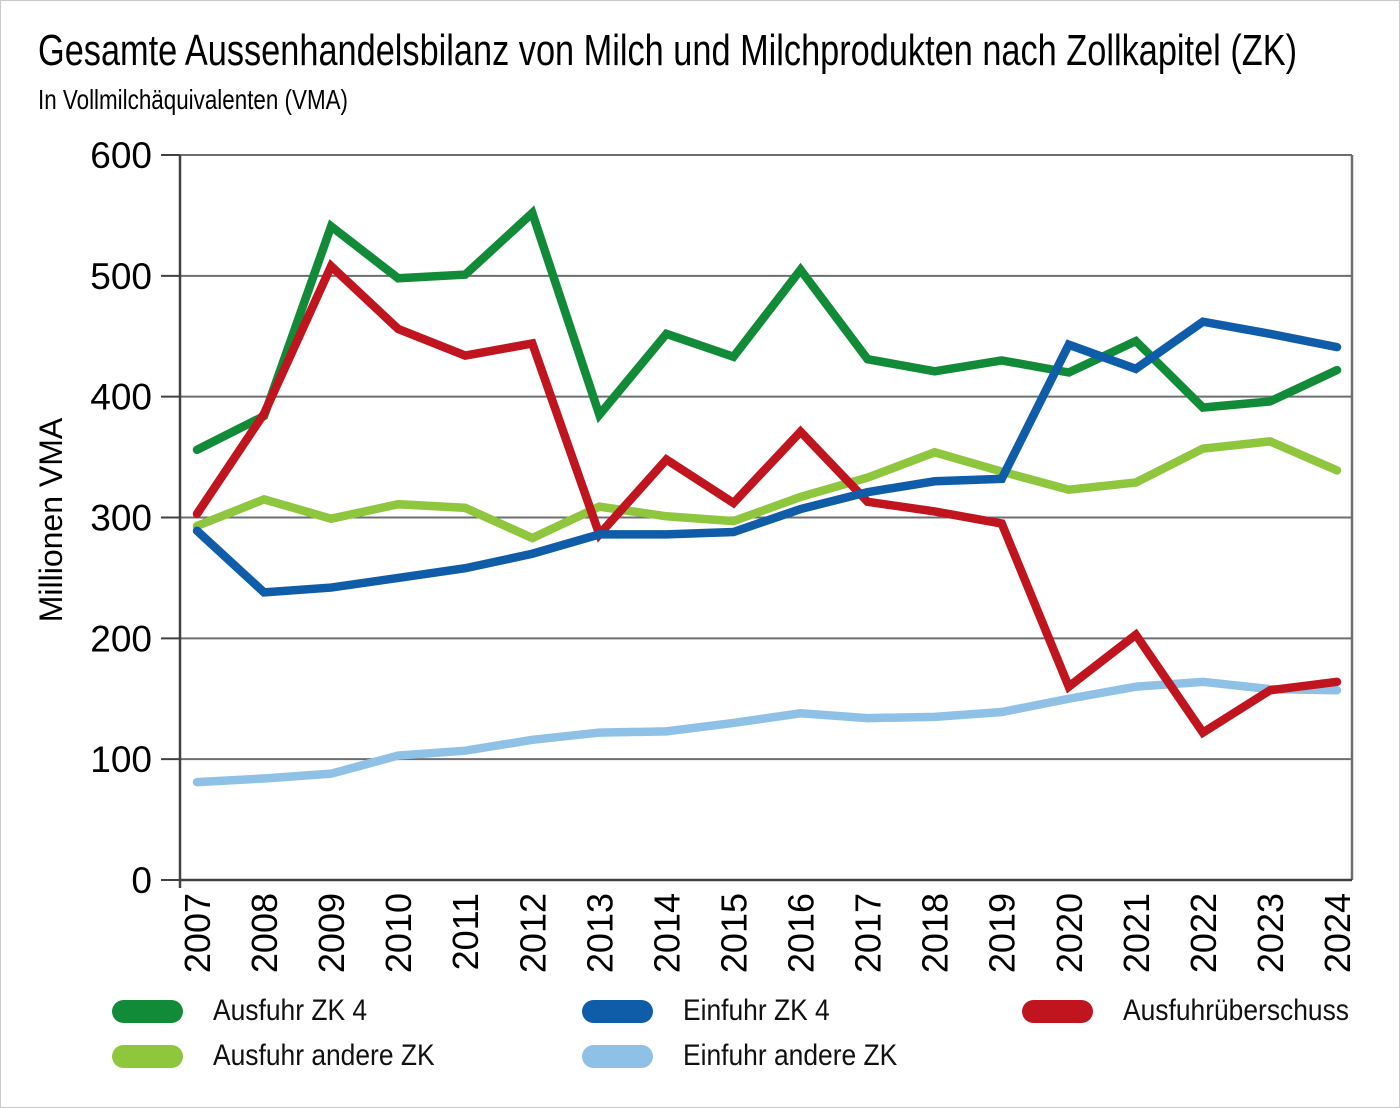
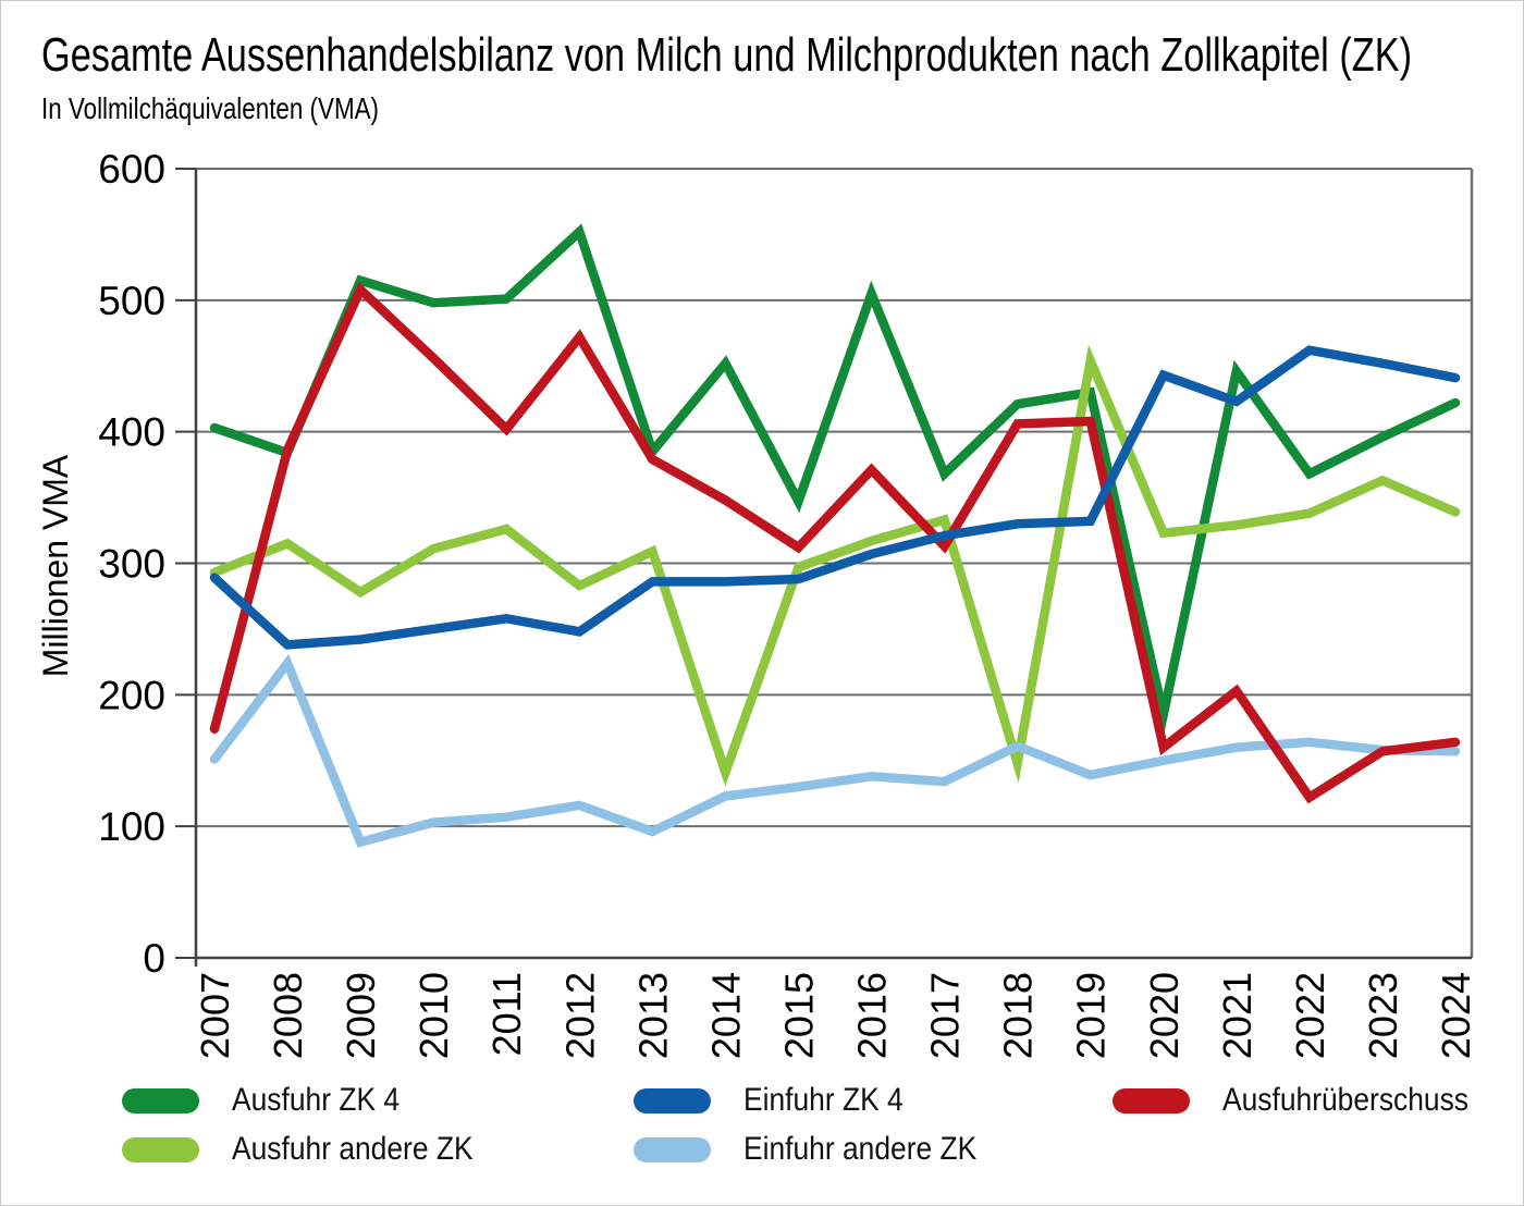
Ausfuhr ZK 4/2007: 356 -> 403
Einfuhr andere ZK/2007: 81 -> 151
Ausfuhrüberschuss/2007: 303 -> 174
Einfuhr andere ZK/2008: 84 -> 224
Ausfuhr ZK 4/2009: 541 -> 515
Ausfuhr andere ZK/2009: 299 -> 278
Ausfuhr andere ZK/2011: 308 -> 326
Ausfuhrüberschuss/2011: 434 -> 402
Einfuhr ZK 4/2012: 270 -> 248
Ausfuhrüberschuss/2012: 444 -> 472
Einfuhr andere ZK/2013: 122 -> 96
Ausfuhrüberschuss/2013: 286 -> 379
Ausfuhr andere ZK/2014: 301 -> 141
Ausfuhr ZK 4/2015: 433 -> 347
Ausfuhr ZK 4/2017: 431 -> 368
Ausfuhr andere ZK/2018: 354 -> 148
Einfuhr andere ZK/2018: 135 -> 161
Ausfuhrüberschuss/2018: 305 -> 406
Ausfuhr andere ZK/2019: 338 -> 454
Ausfuhrüberschuss/2019: 295 -> 408
Ausfuhr ZK 4/2020: 420 -> 185
Ausfuhr ZK 4/2022: 391 -> 368
Ausfuhr andere ZK/2022: 357 -> 338
